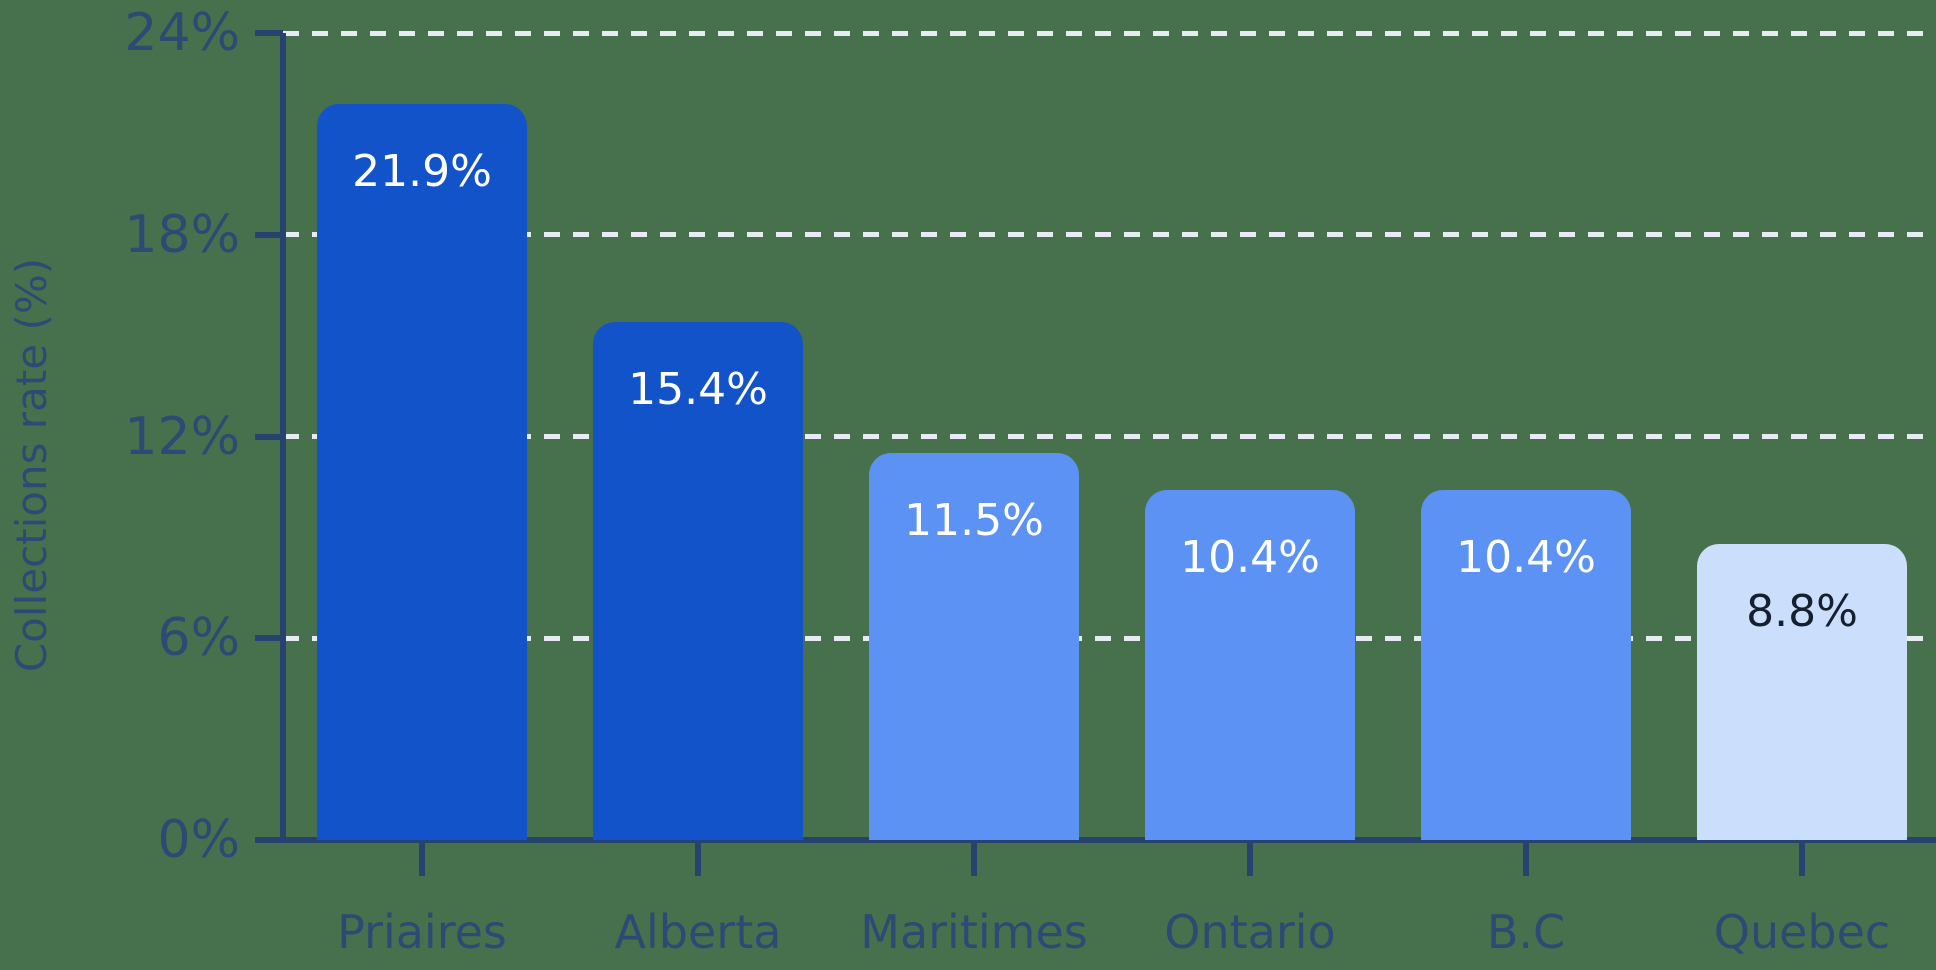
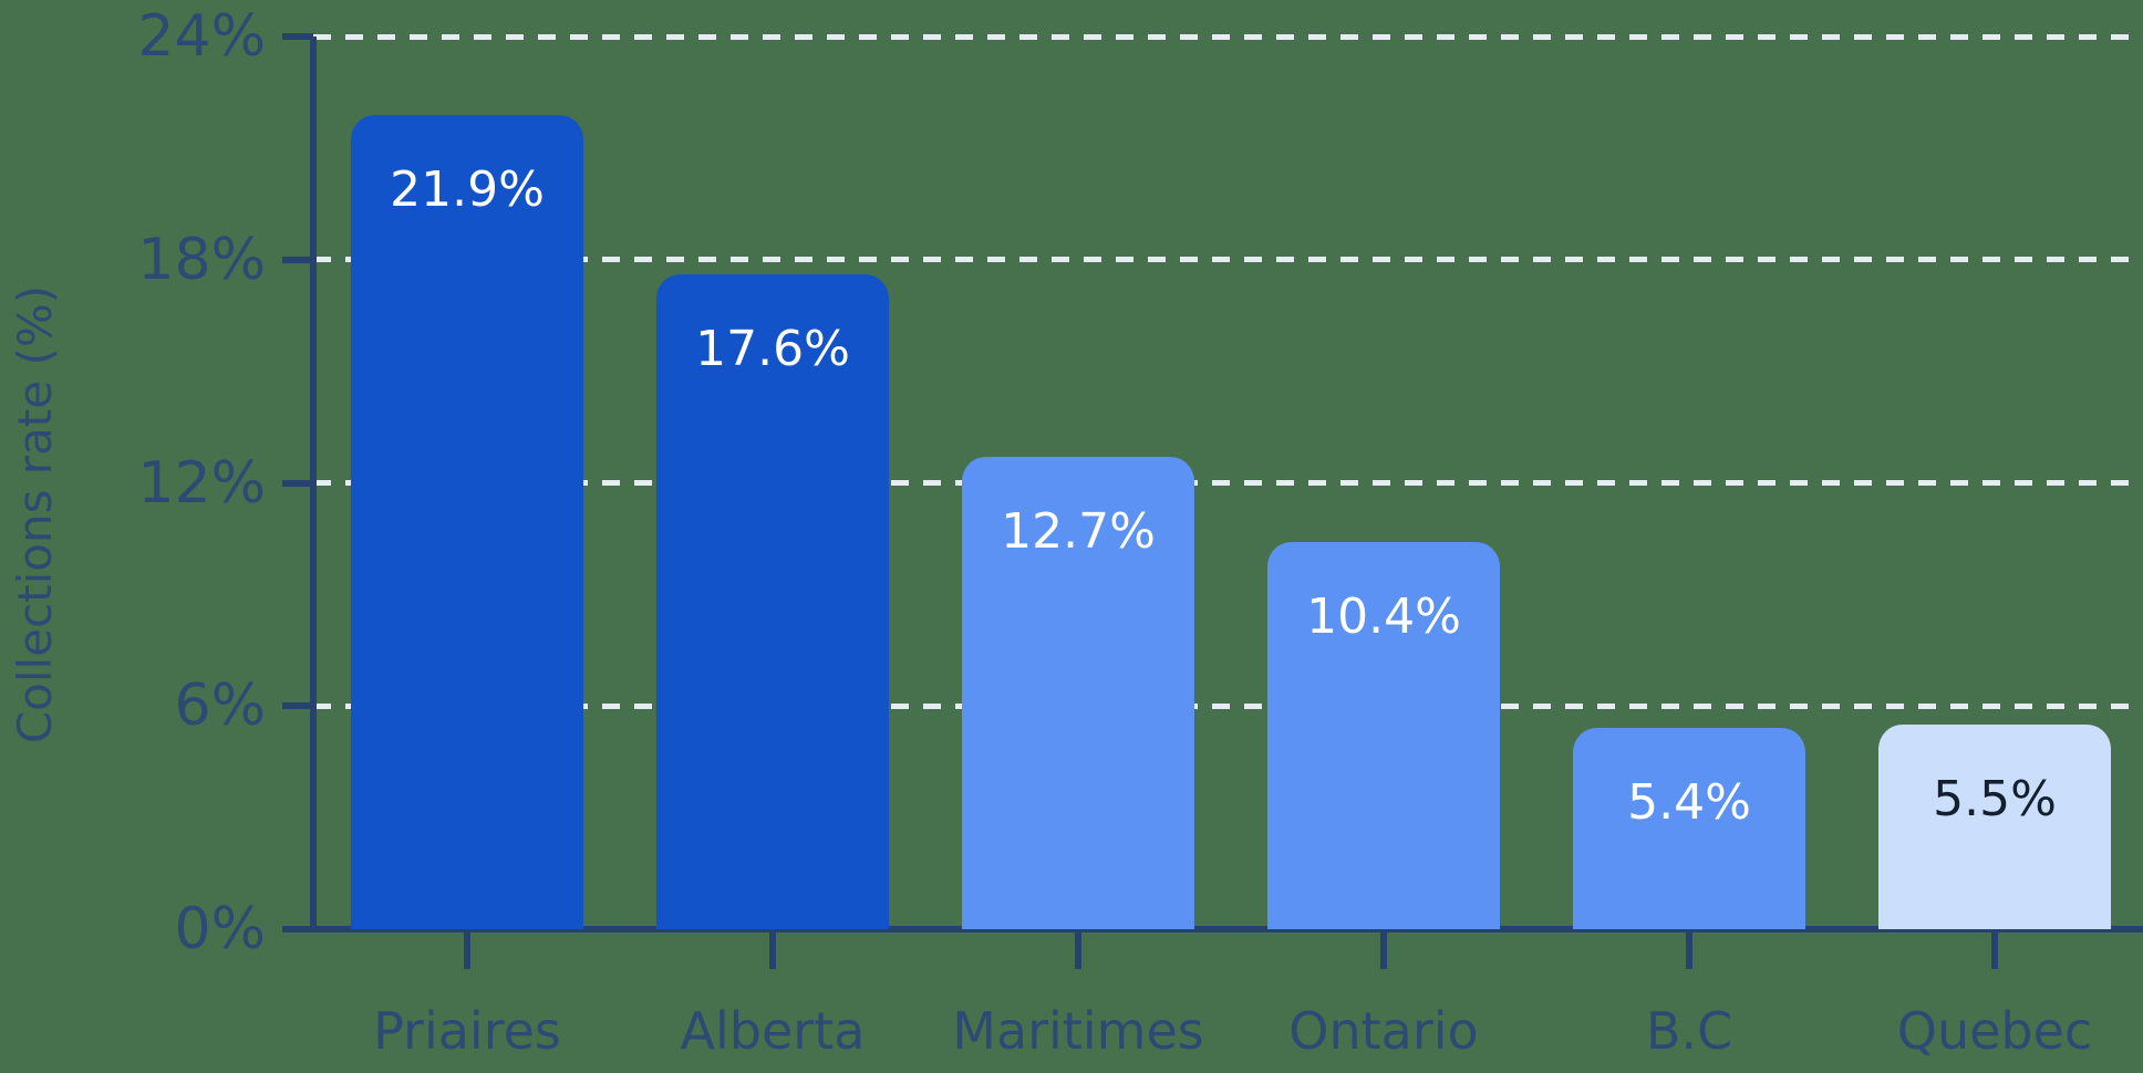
Alberta: 15.4% -> 17.6%
Maritimes: 11.5% -> 12.7%
B.C: 10.4% -> 5.4%
Quebec: 8.8% -> 5.5%
